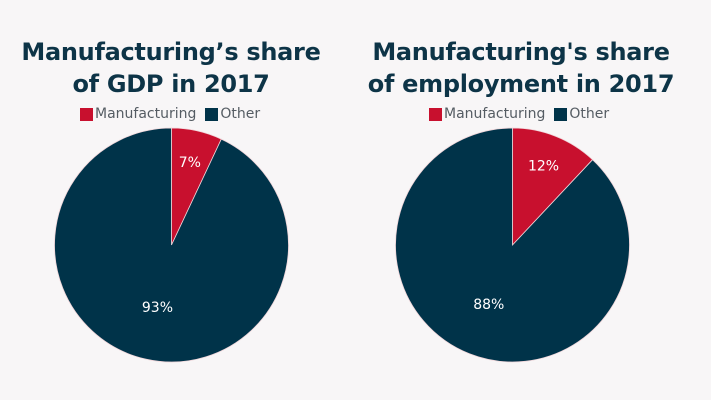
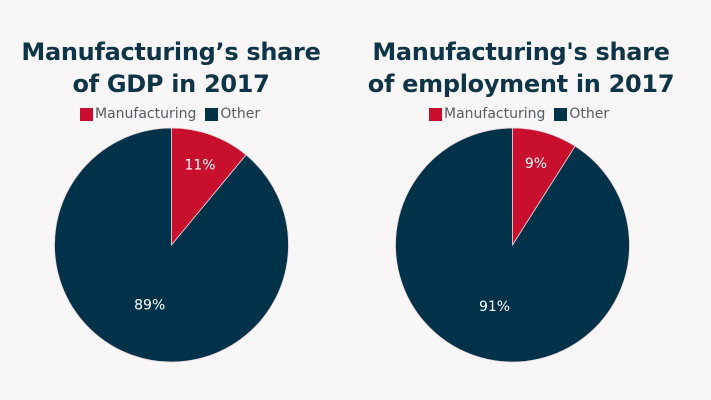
Manufacturing’s share of GDP in 2017/Manufacturing: 7% -> 11%
Manufacturing’s share of GDP in 2017/Other: 93% -> 89%
Manufacturing's share of employment in 2017/Manufacturing: 12% -> 9%
Manufacturing's share of employment in 2017/Other: 88% -> 91%
